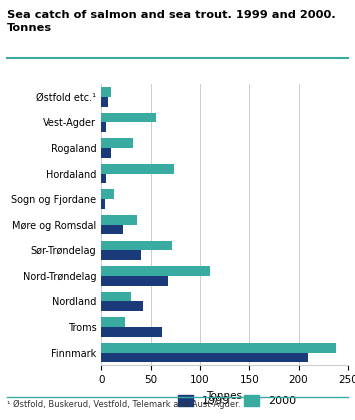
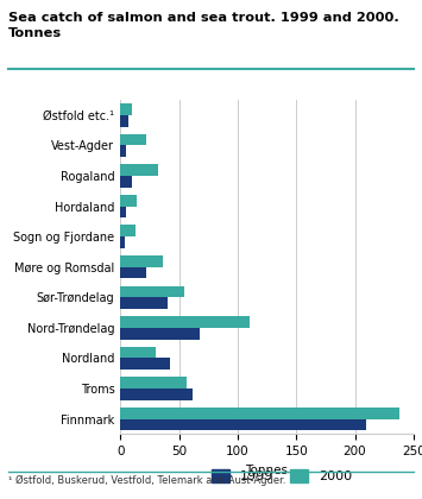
2000/Vest-Agder: 56 -> 22
2000/Hordaland: 74 -> 14
2000/Sør-Trøndelag: 72 -> 55
2000/Troms: 24 -> 57
